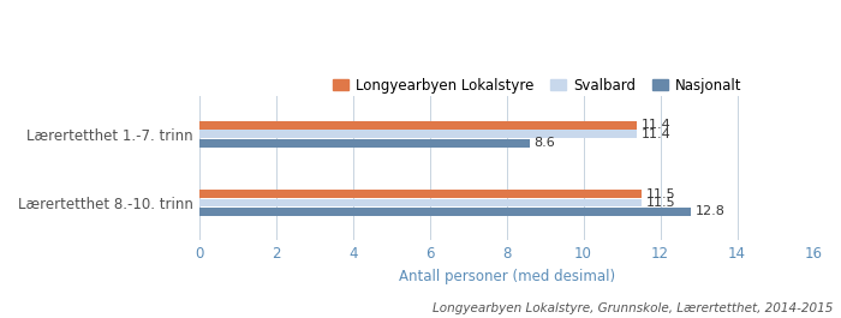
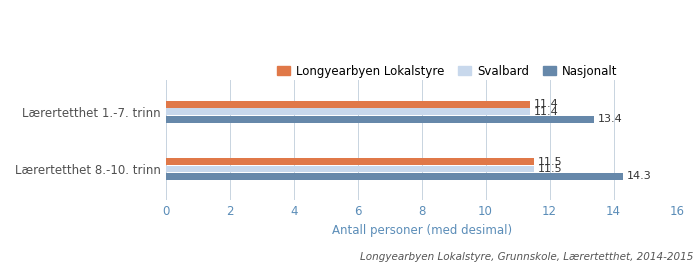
Nasjonalt/Lærertetthet 1.-7. trinn: 8.6 -> 13.4
Nasjonalt/Lærertetthet 8.-10. trinn: 12.8 -> 14.3
